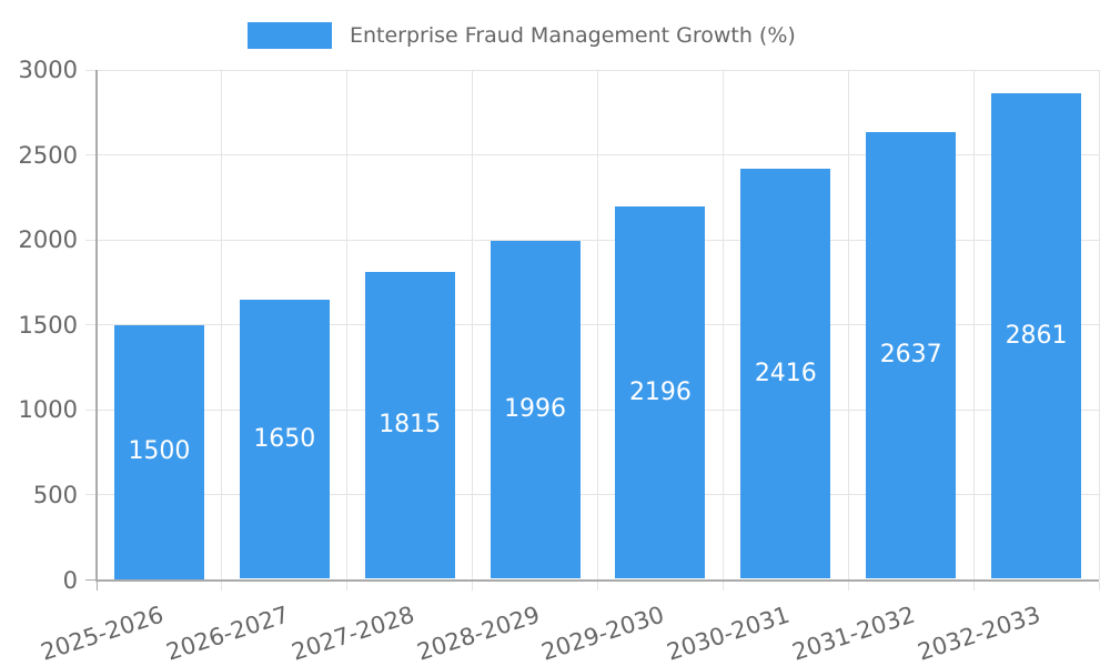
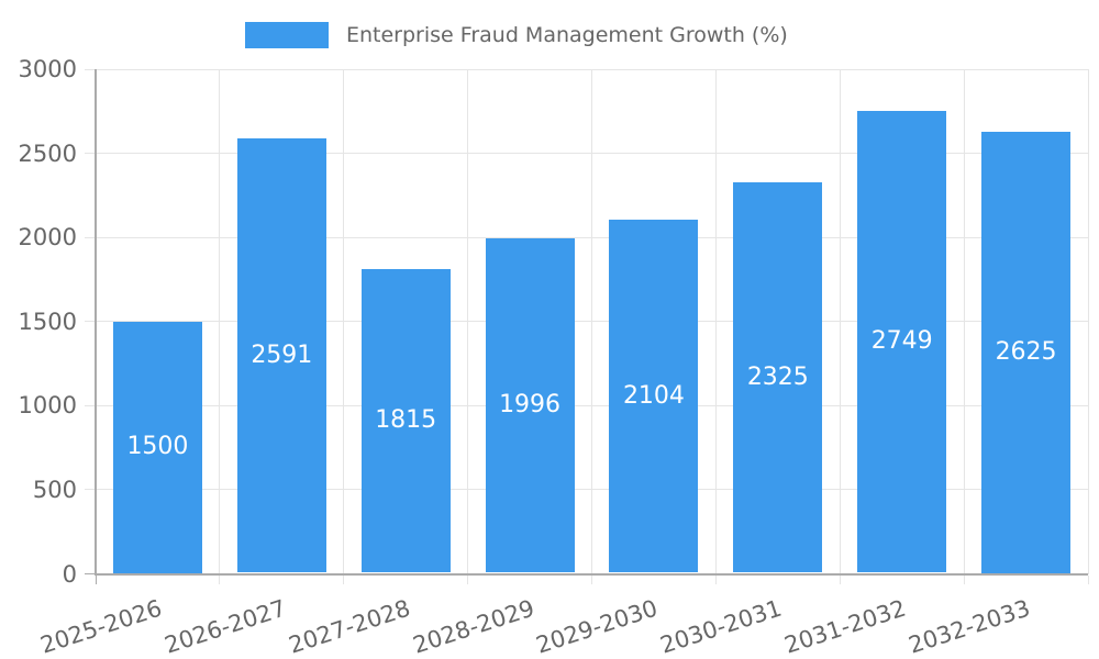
2026-2027: 1650 -> 2591
2029-2030: 2196 -> 2104
2030-2031: 2416 -> 2325
2031-2032: 2637 -> 2749
2032-2033: 2861 -> 2625
